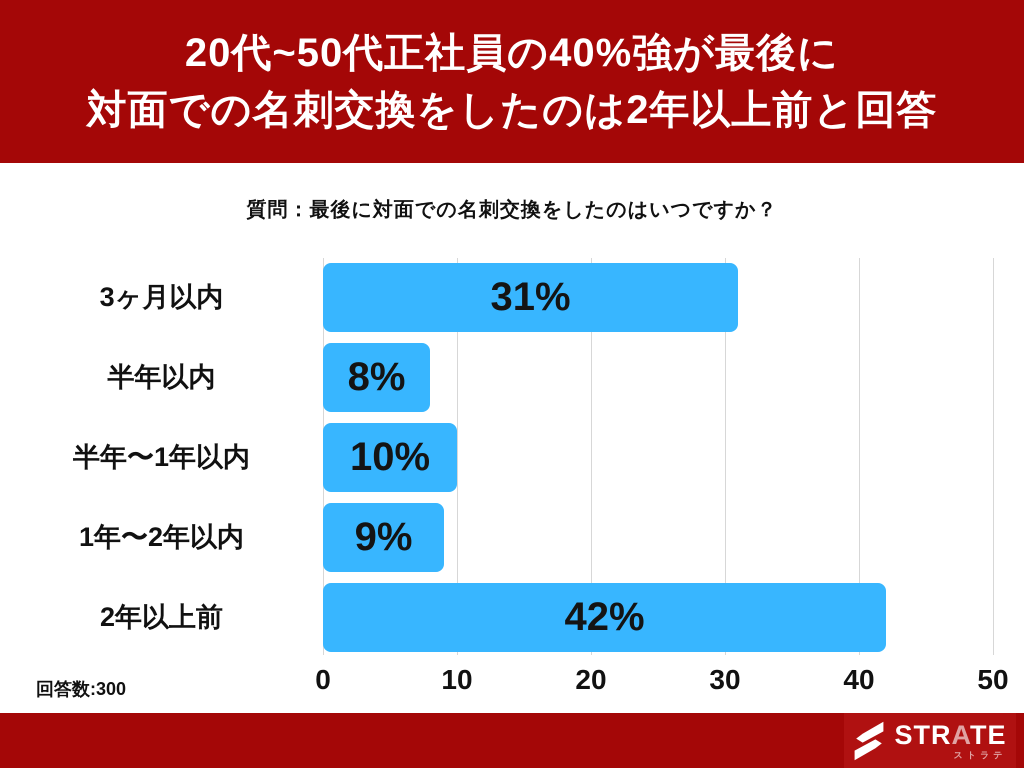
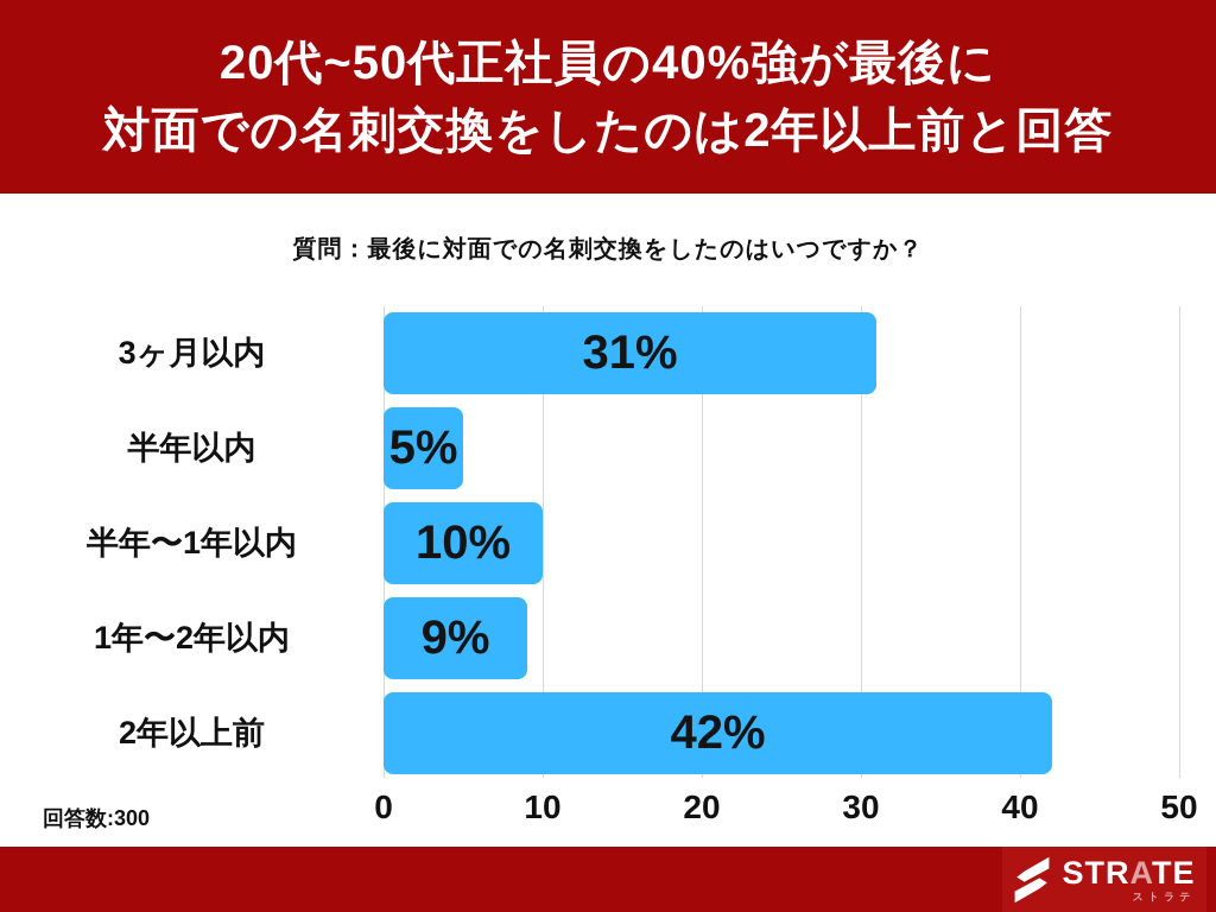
半年以内: 8% -> 5%
